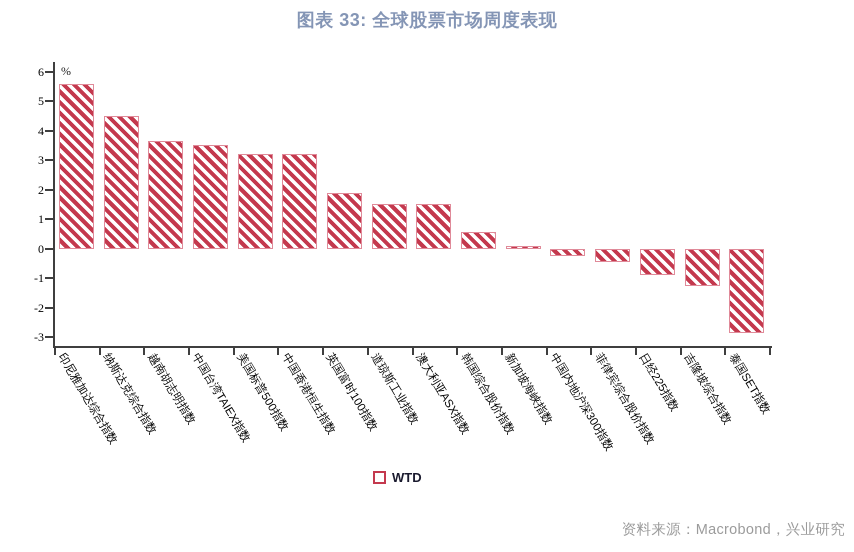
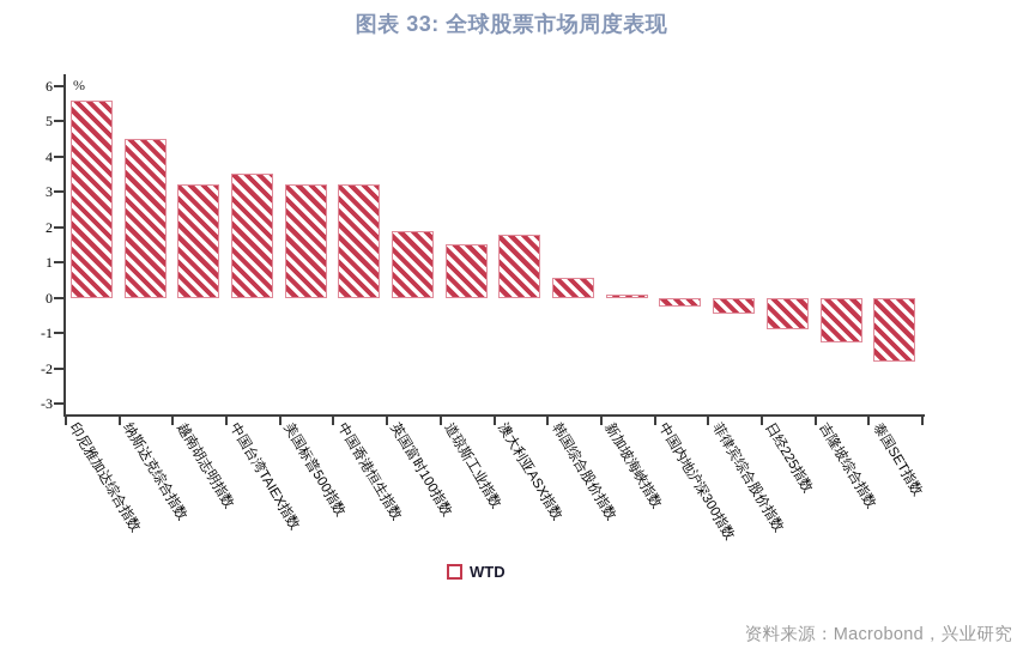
越南胡志明指数: 3.6 -> 3.2
澳大利亚ASX指数: 1.5 -> 1.8
泰国SET指数: -2.9 -> -1.8
